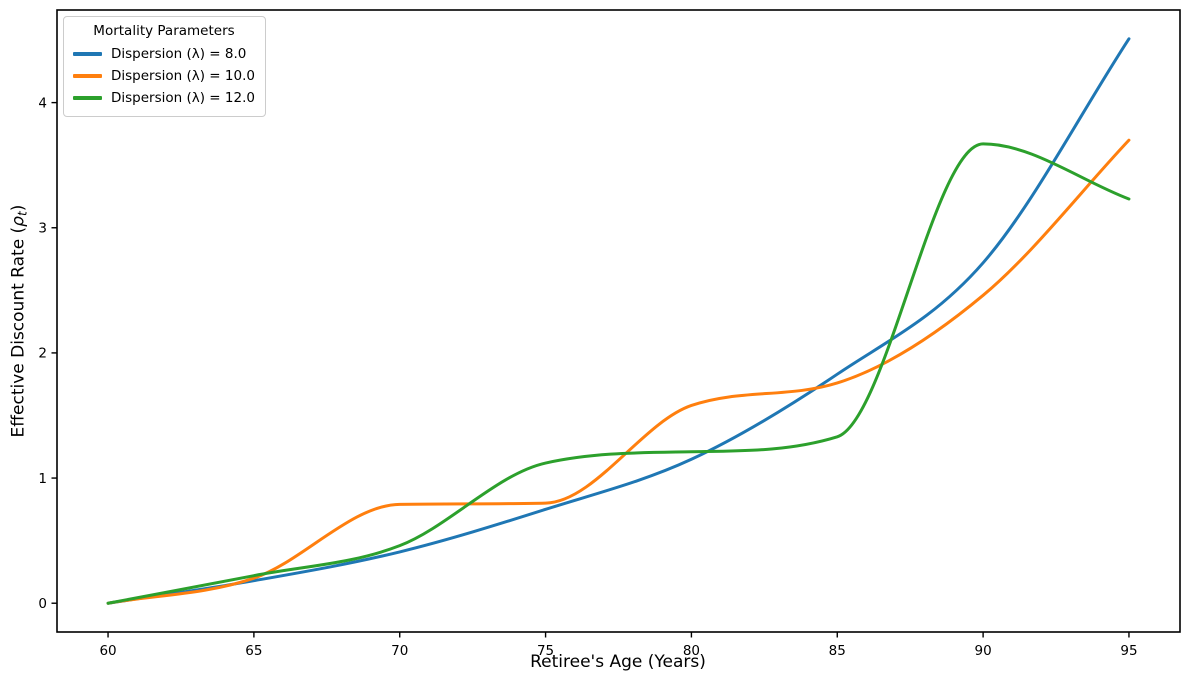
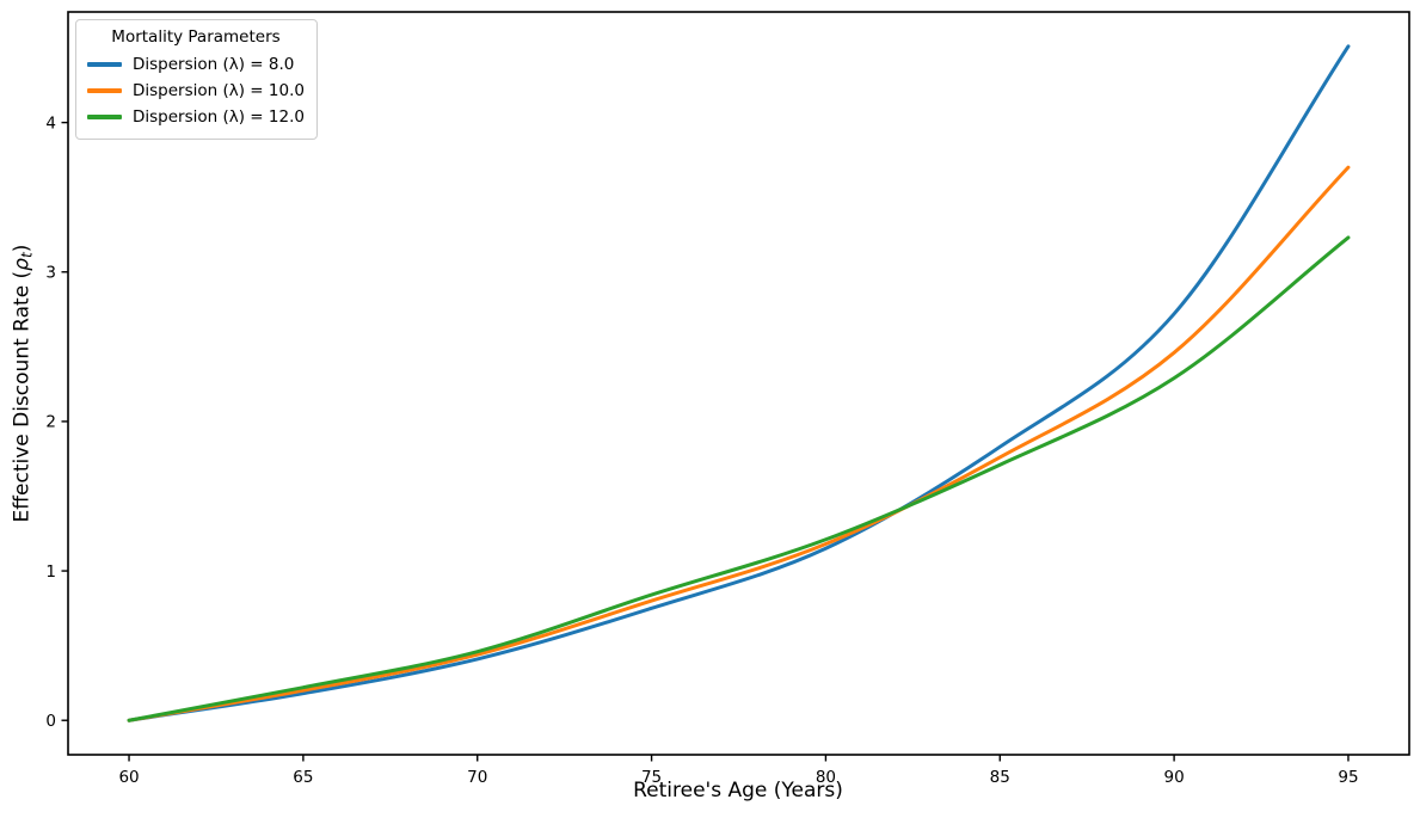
Dispersion (λ) = 10.0/70: 0.79 -> 0.44
Dispersion (λ) = 12.0/75: 1.12 -> 0.84
Dispersion (λ) = 10.0/80: 1.58 -> 1.18
Dispersion (λ) = 12.0/85: 1.33 -> 1.71
Dispersion (λ) = 12.0/90: 3.67 -> 2.29
